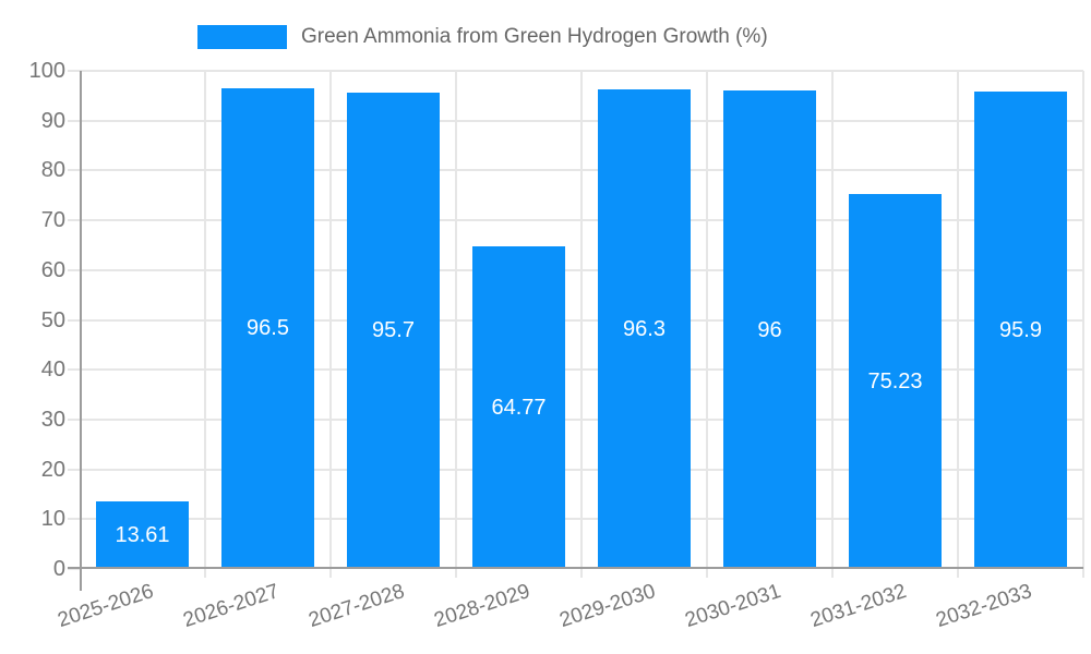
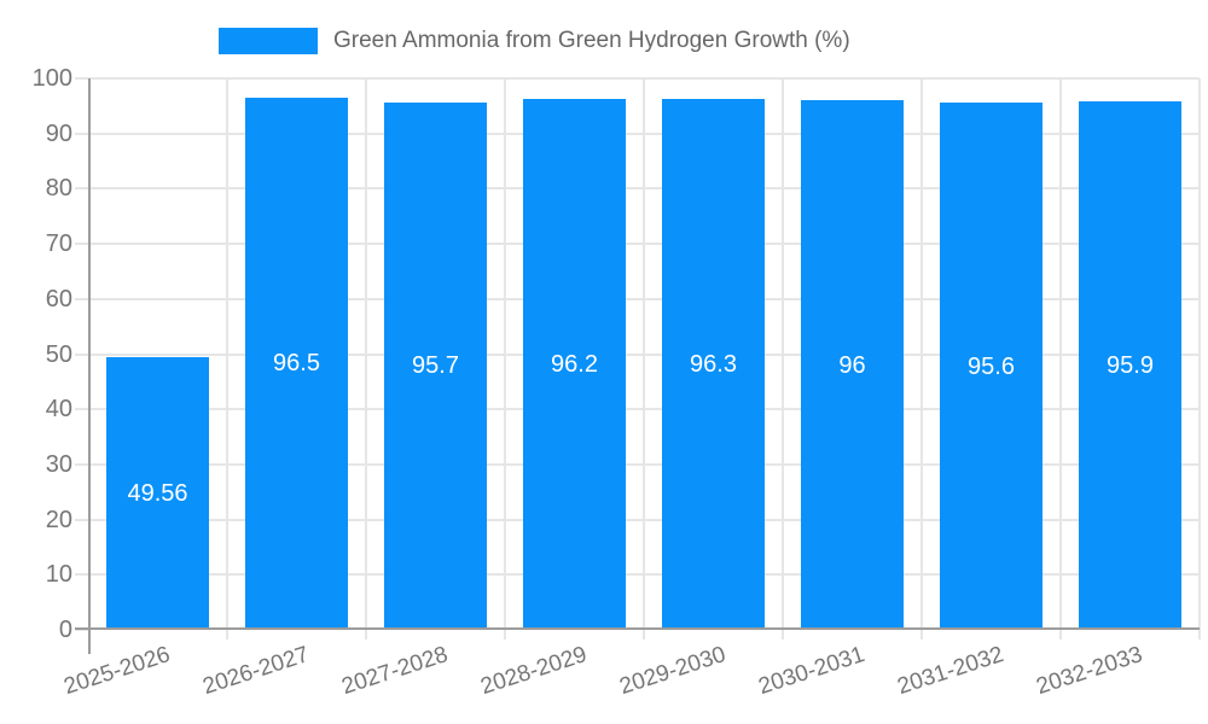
2025-2026: 13.61 -> 49.56
2028-2029: 64.77 -> 96.2
2031-2032: 75.23 -> 95.6
